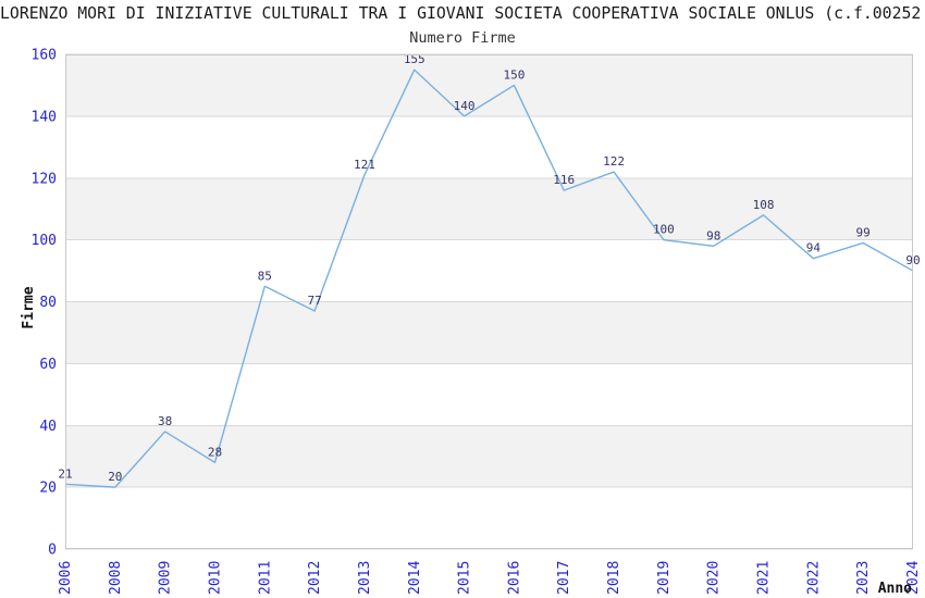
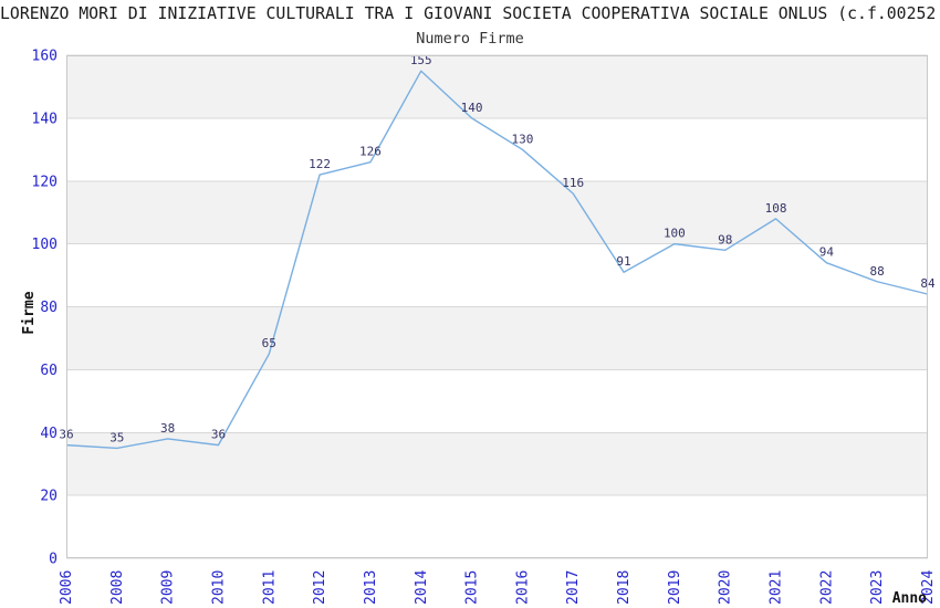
2006: 21 -> 36
2008: 20 -> 35
2010: 28 -> 36
2011: 85 -> 65
2012: 77 -> 122
2013: 121 -> 126
2016: 150 -> 130
2018: 122 -> 91
2023: 99 -> 88
2024: 90 -> 84
